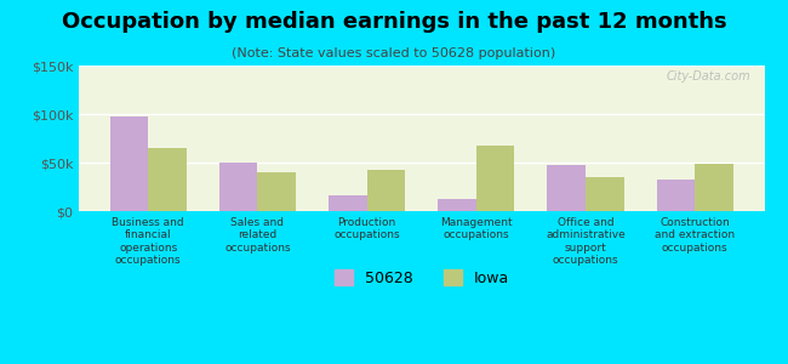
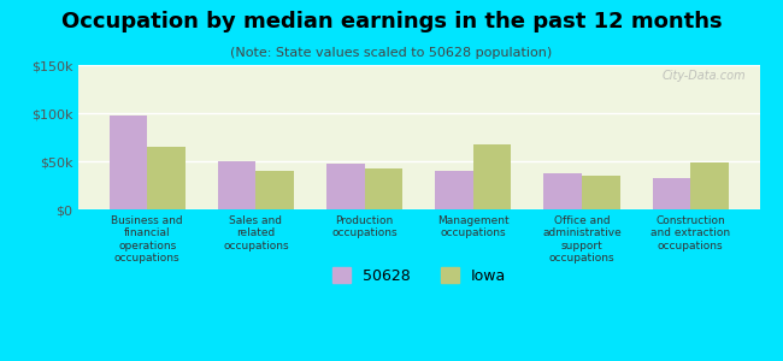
50628/Production occupations: $16k -> $47k
50628/Management occupations: $12k -> $40k
50628/Office and administrative support occupations: $48k -> $38k
